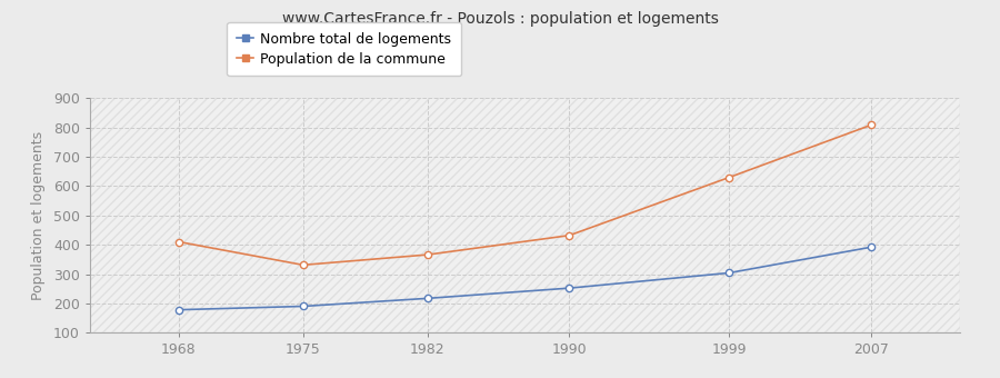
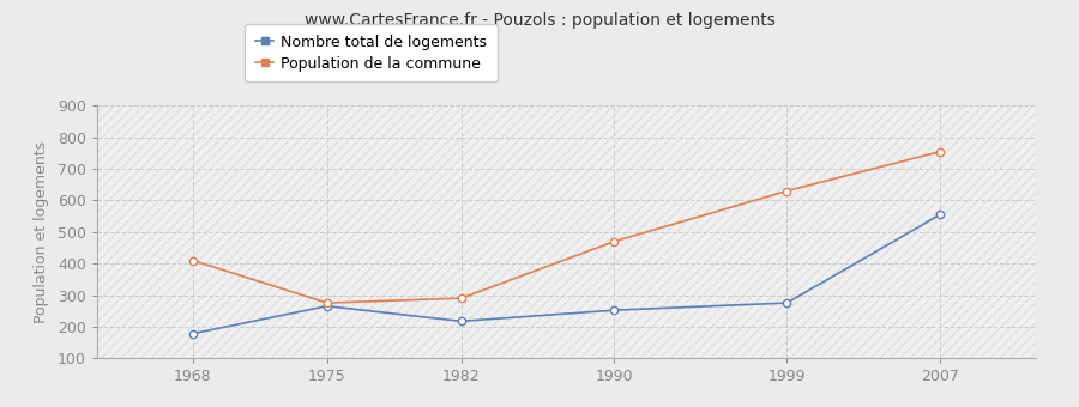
Nombre total de logements/1975: 190 -> 265
Population de la commune/1975: 331 -> 275
Population de la commune/1982: 366 -> 290
Population de la commune/1990: 432 -> 470
Nombre total de logements/1999: 304 -> 275
Nombre total de logements/2007: 392 -> 555
Population de la commune/2007: 809 -> 755
